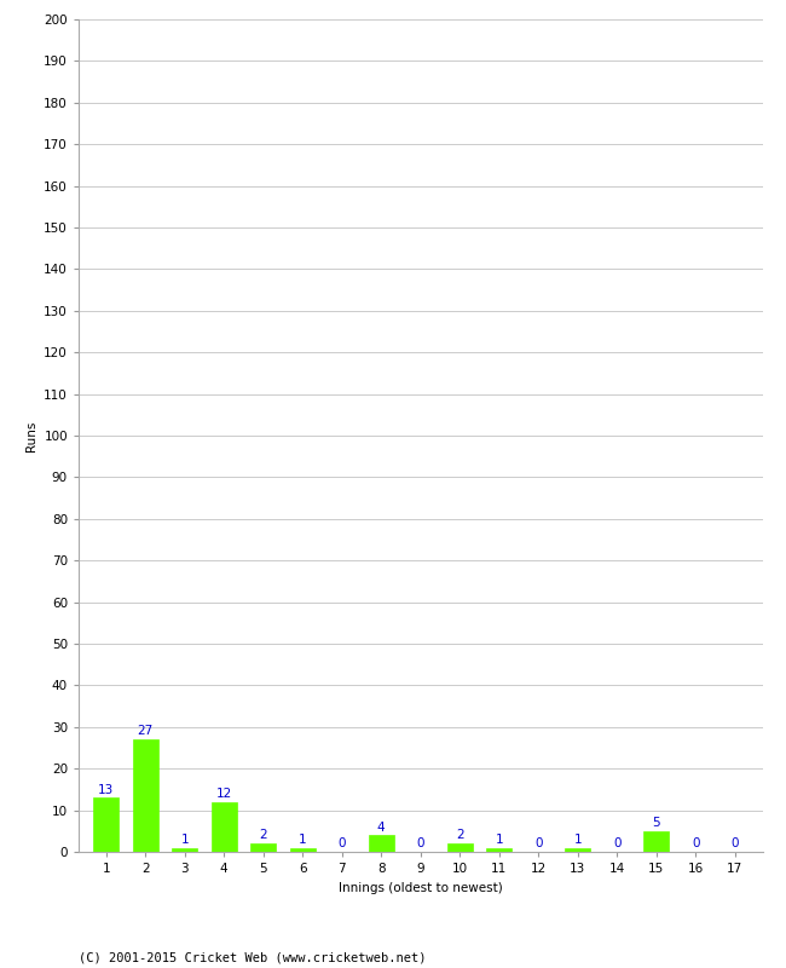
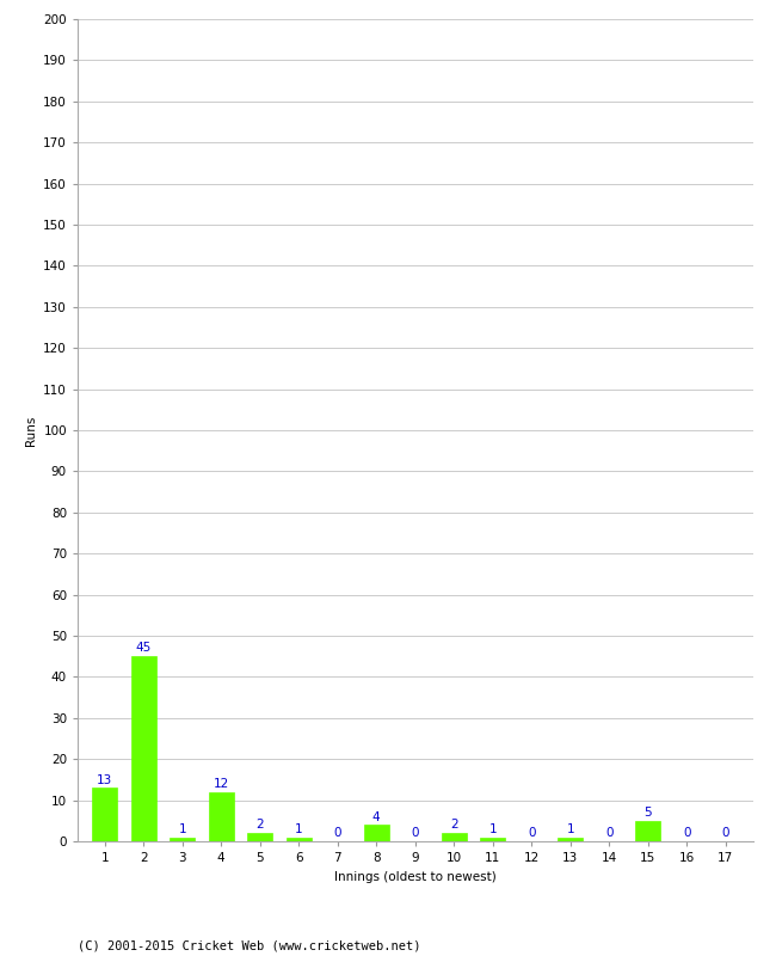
2: 27 -> 45
